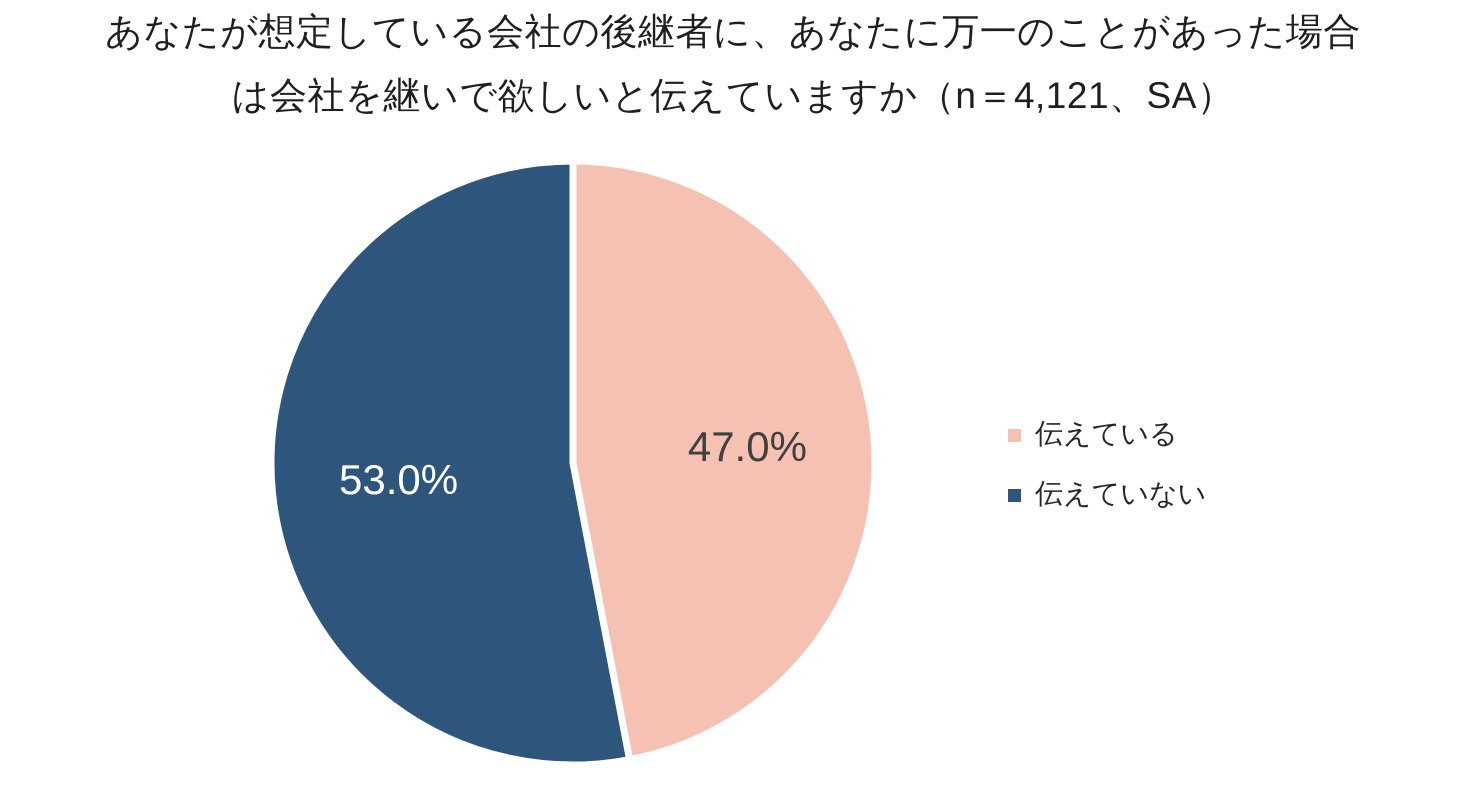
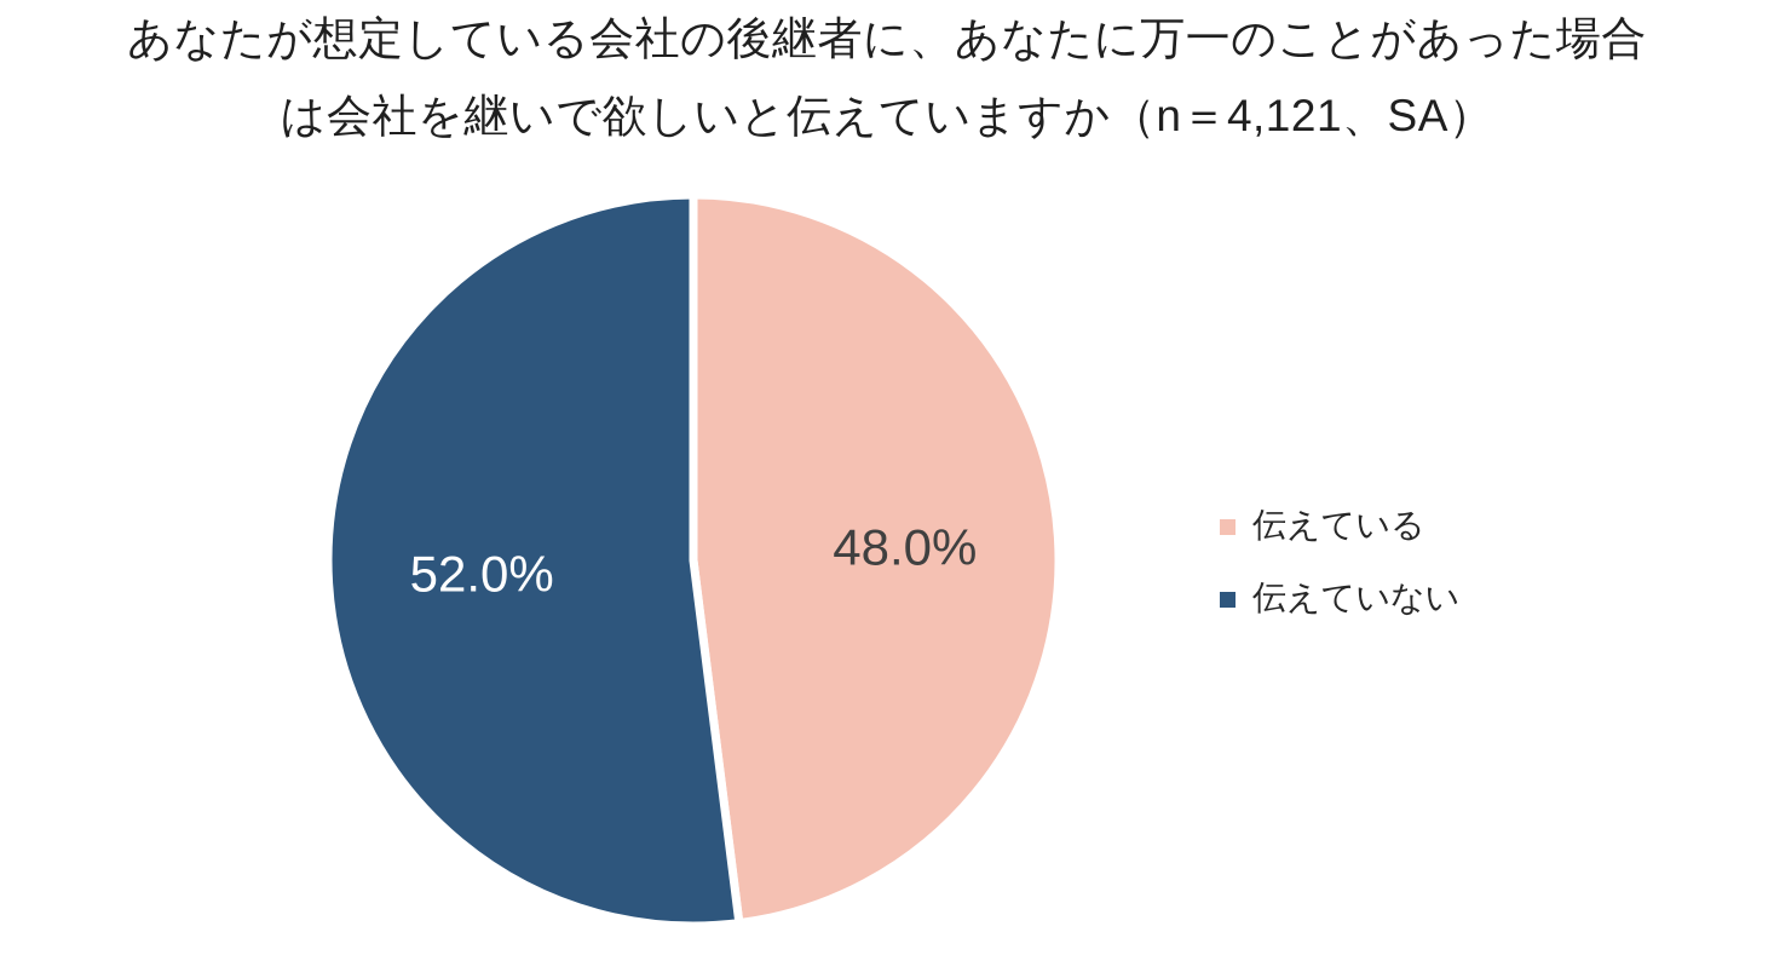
伝えている: 47.0% -> 48.0%
伝えていない: 53.0% -> 52.0%
